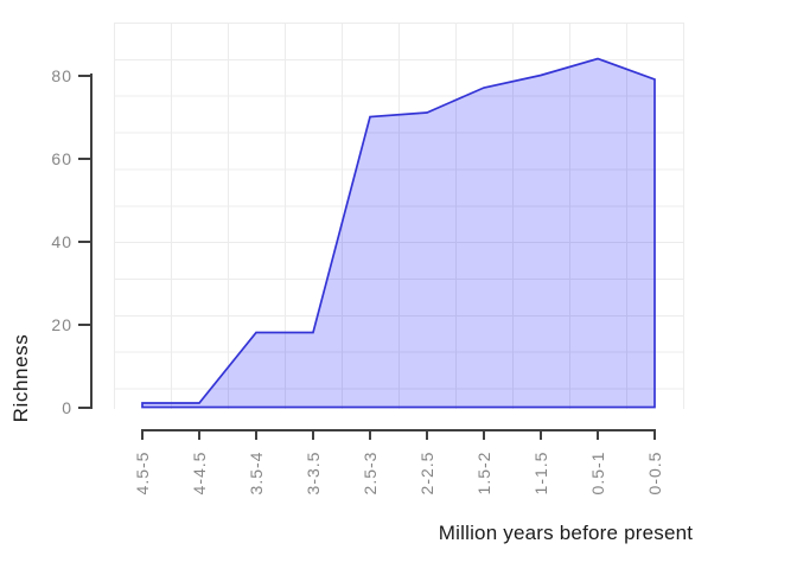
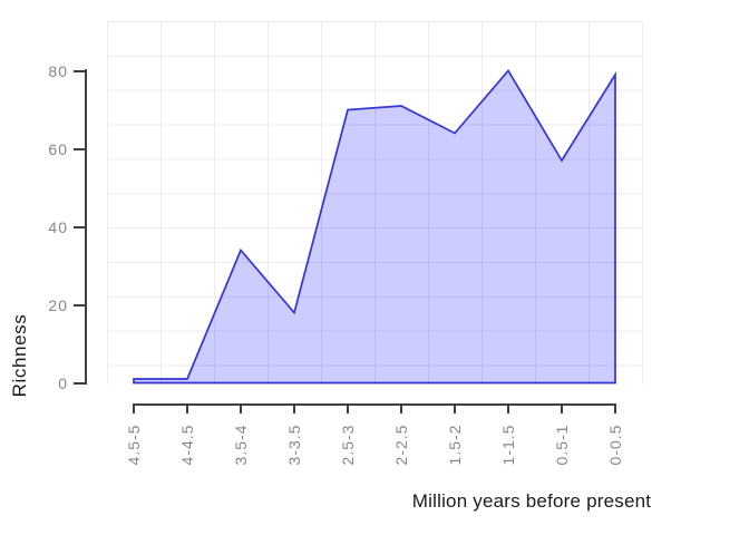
3.5-4: 18 -> 34
1.5-2: 77 -> 64
0.5-1: 84 -> 57
